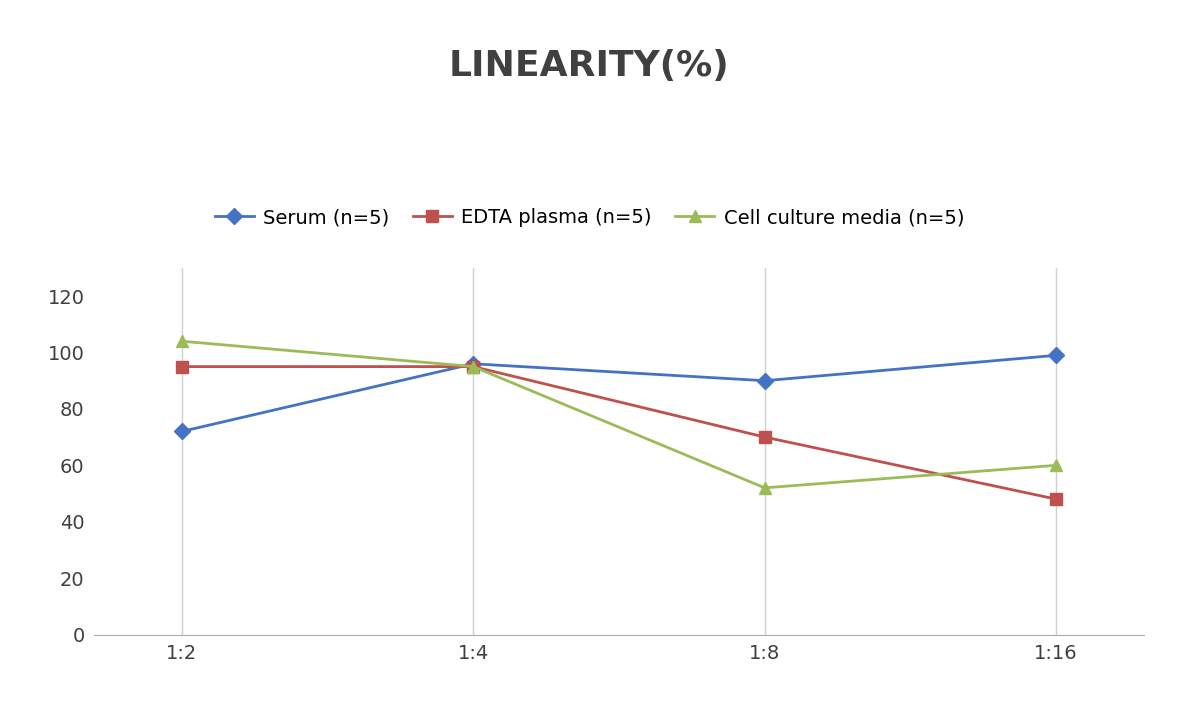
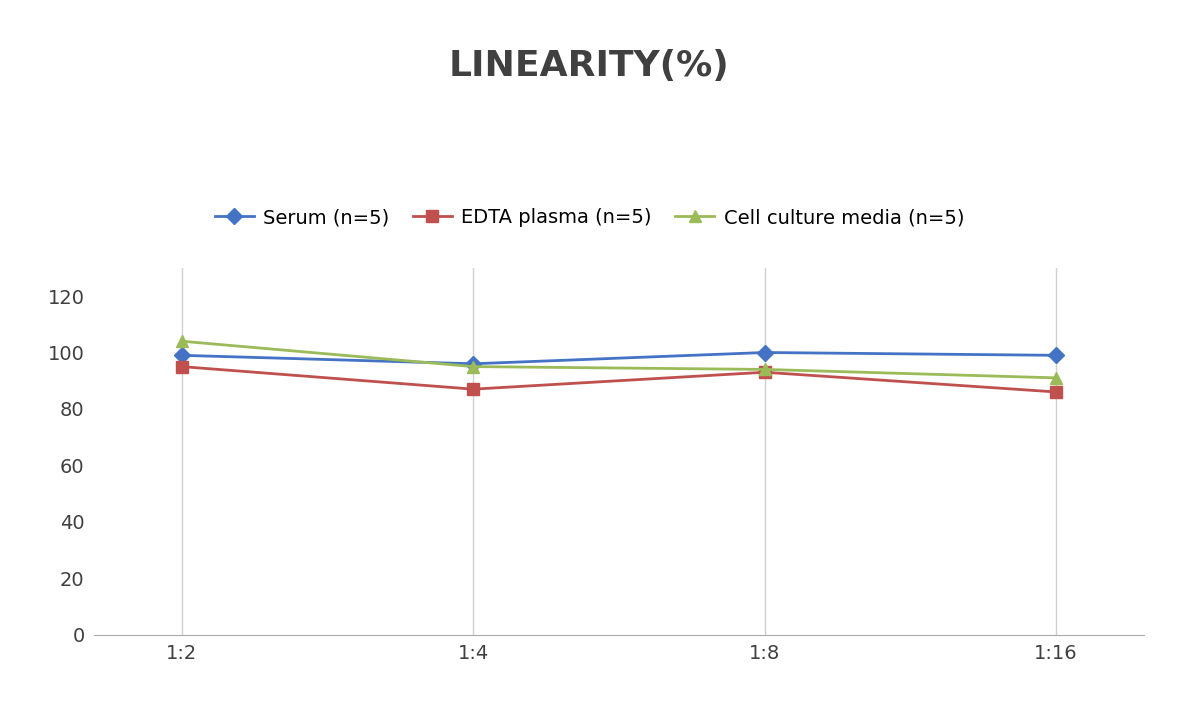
Serum (n=5)/1:2: 72 -> 99
EDTA plasma (n=5)/1:4: 95 -> 87
Serum (n=5)/1:8: 90 -> 100
EDTA plasma (n=5)/1:8: 70 -> 93
Cell culture media (n=5)/1:8: 52 -> 94
EDTA plasma (n=5)/1:16: 48 -> 86
Cell culture media (n=5)/1:16: 60 -> 91
